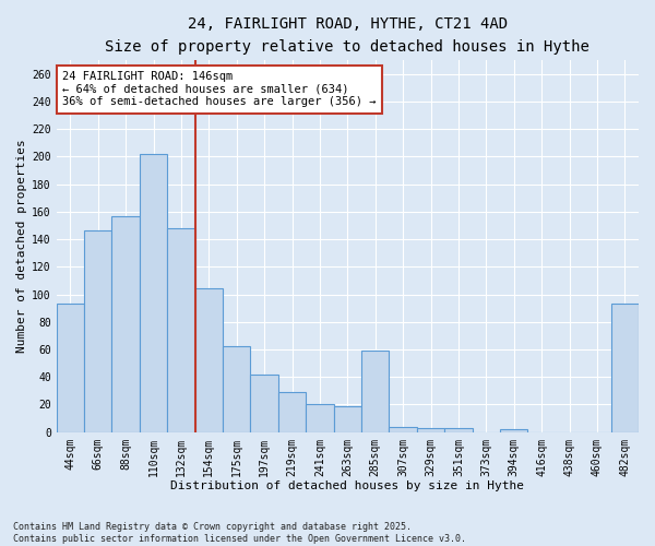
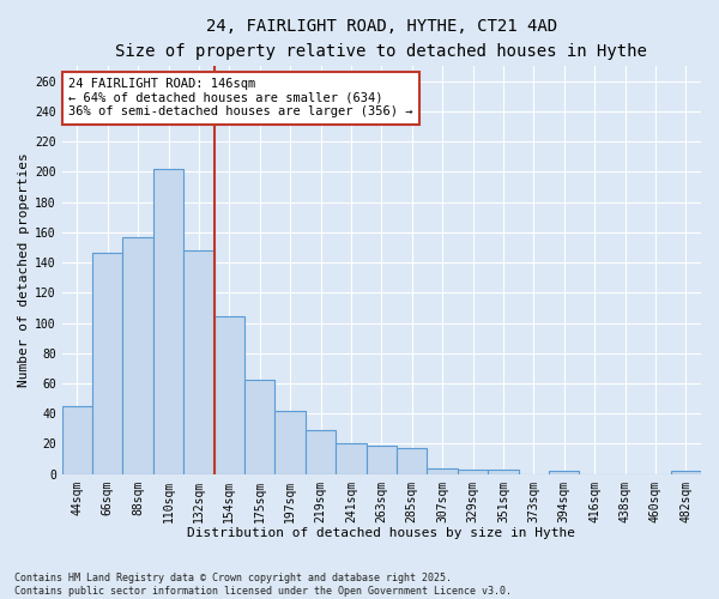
44sqm: 93 -> 45
285sqm: 59 -> 17
482sqm: 93 -> 2
